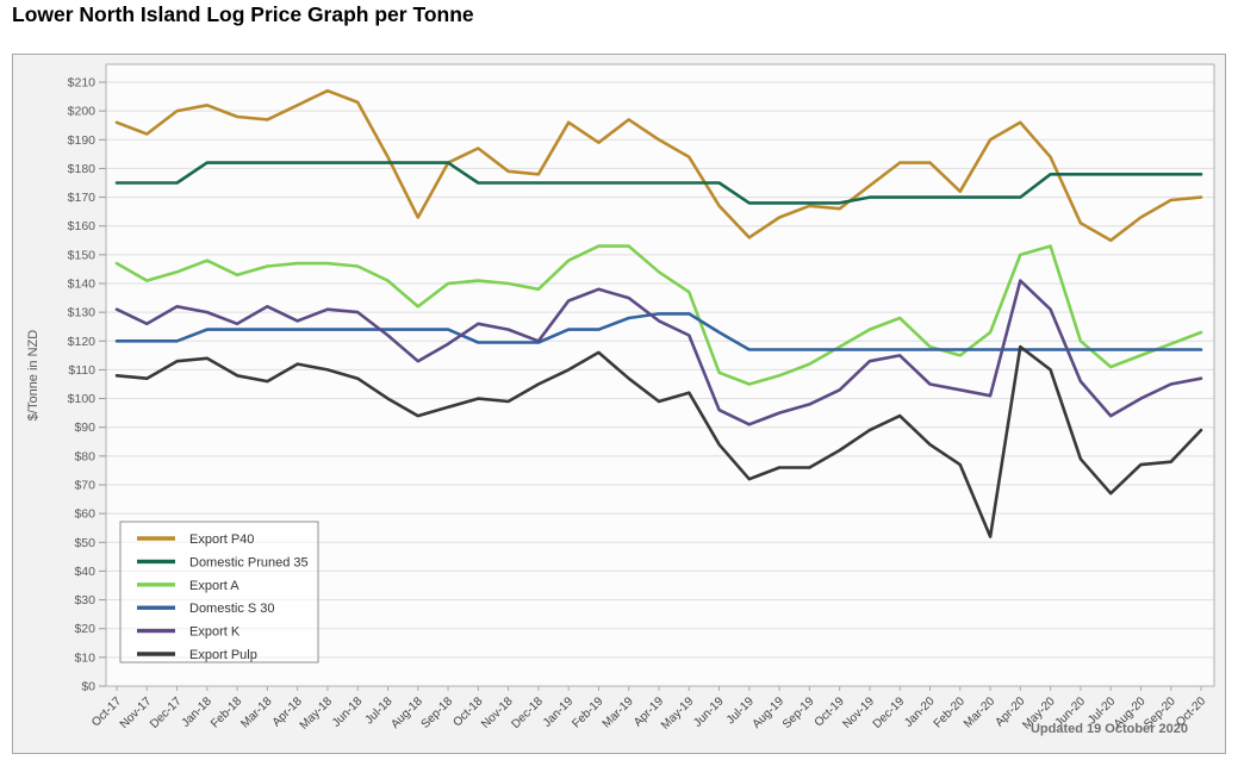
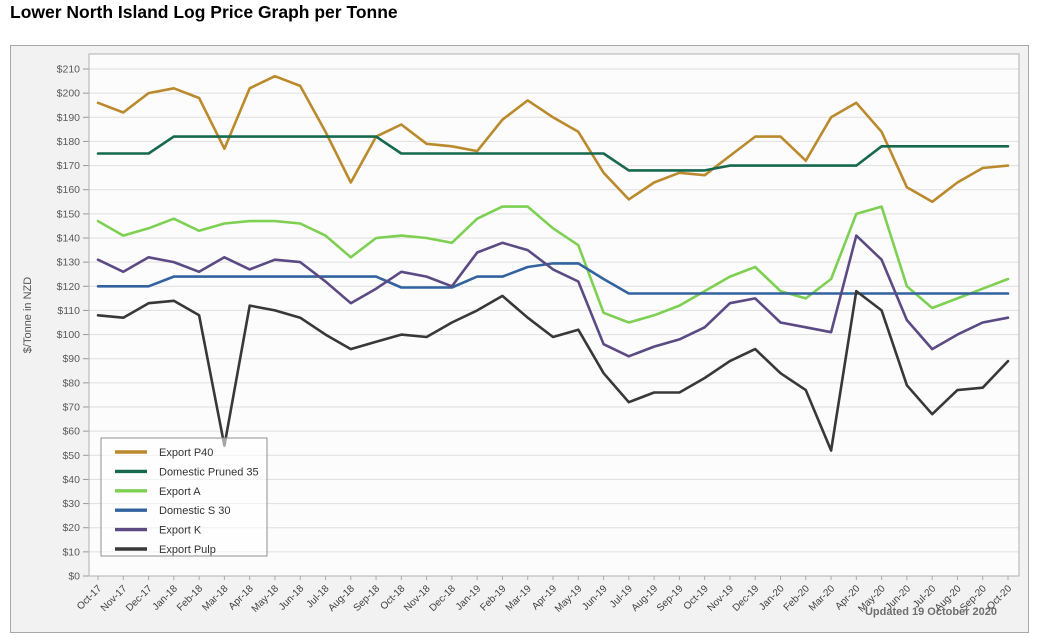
Export P40/Mar-18: $197 -> $177
Export Pulp/Mar-18: $106 -> $54
Export P40/Jan-19: $196 -> $176
